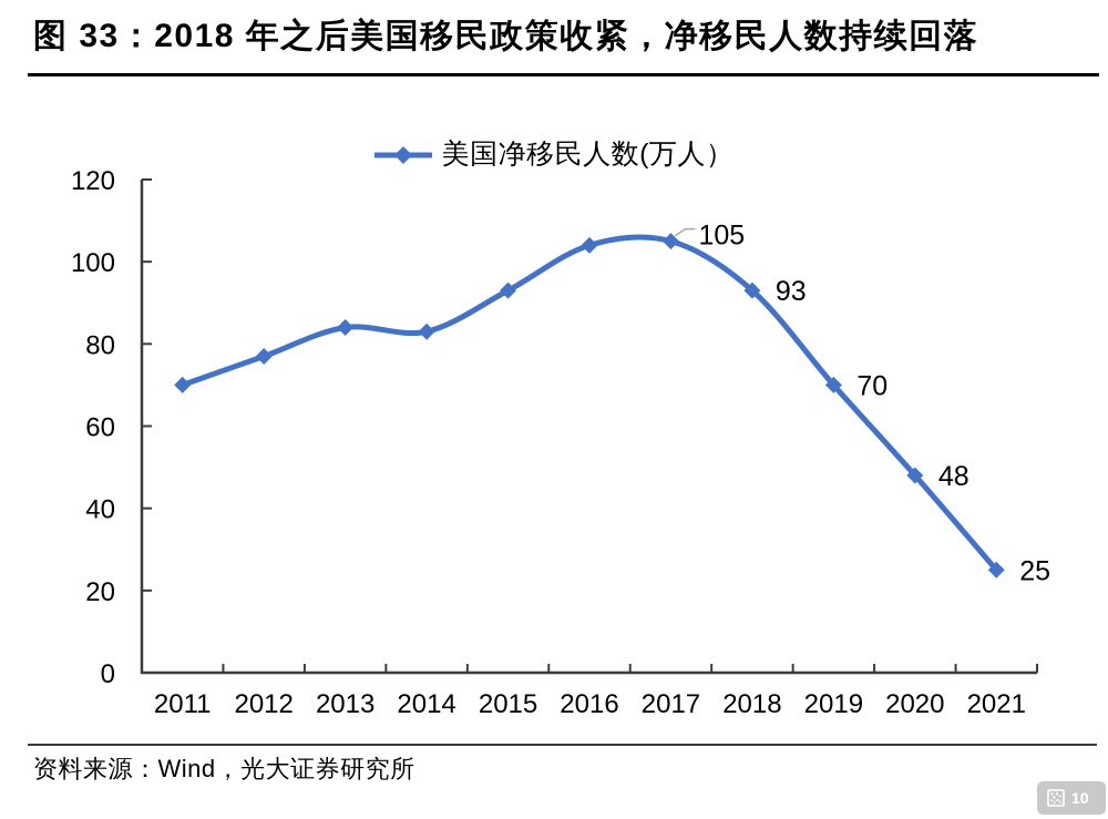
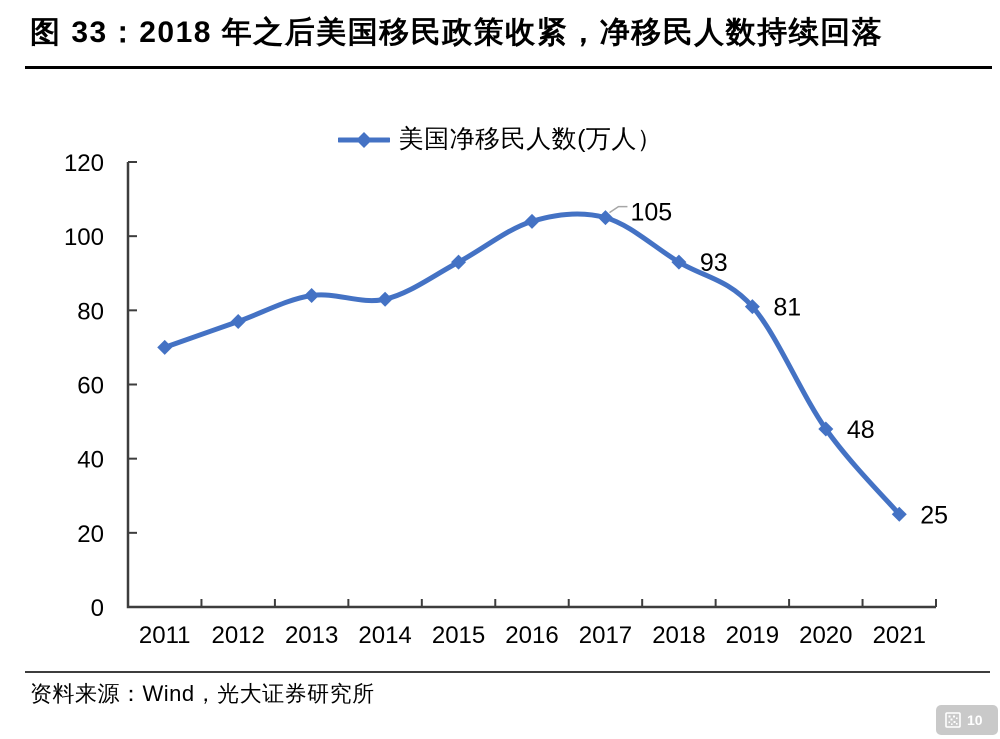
2019: 70 -> 81
